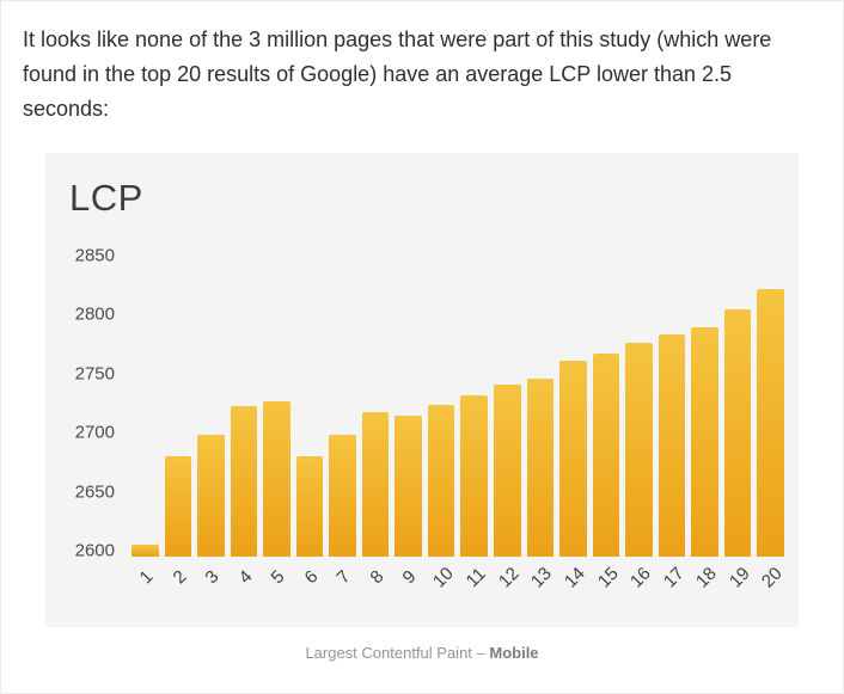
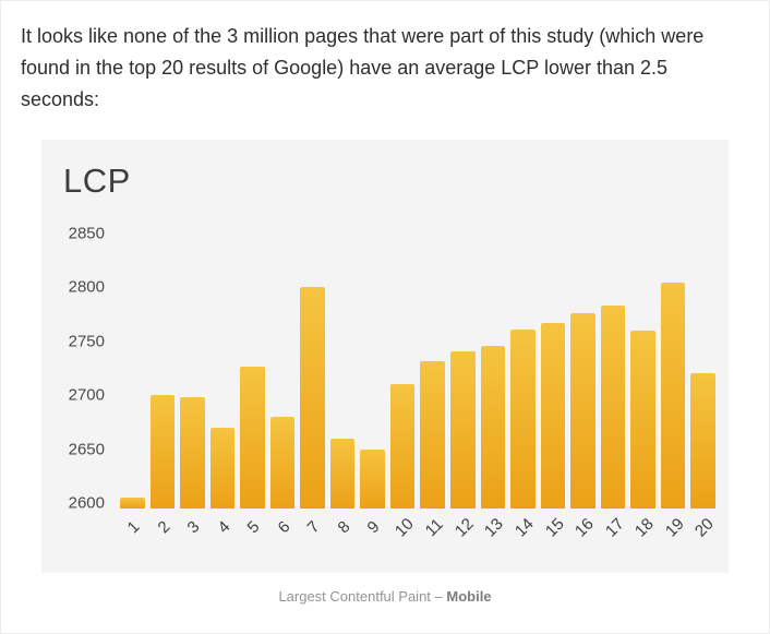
2: 2680 -> 2700
4: 2720 -> 2670
7: 2700 -> 2800
8: 2720 -> 2660
9: 2710 -> 2650
10: 2720 -> 2710
18: 2790 -> 2760
20: 2820 -> 2720
